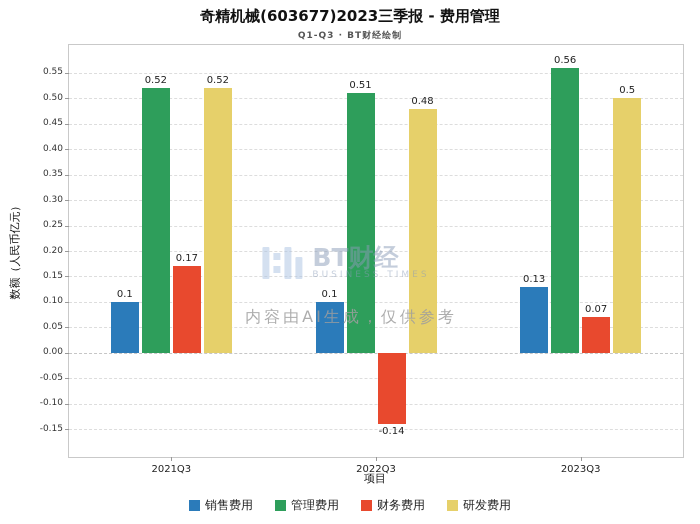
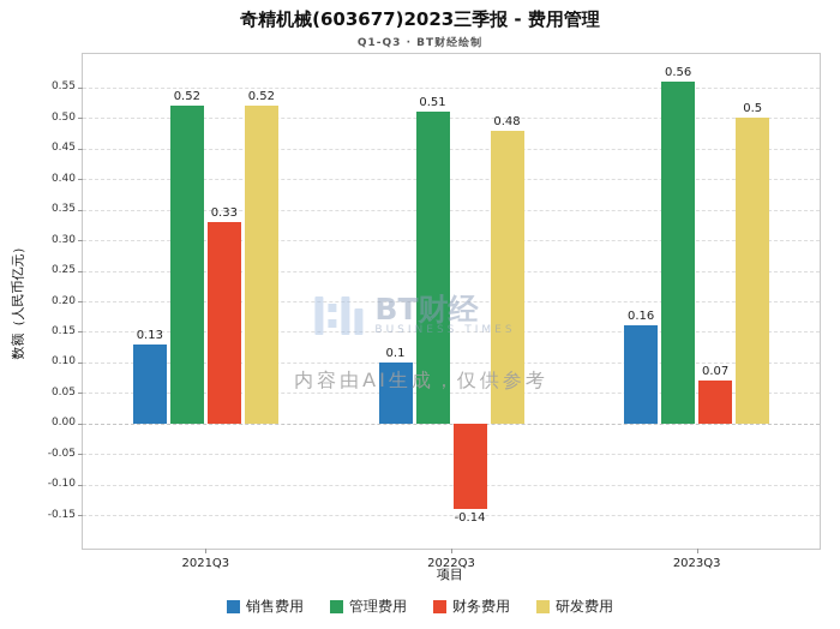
销售费用/2021Q3: 0.1 -> 0.13
财务费用/2021Q3: 0.17 -> 0.33
销售费用/2023Q3: 0.13 -> 0.16
